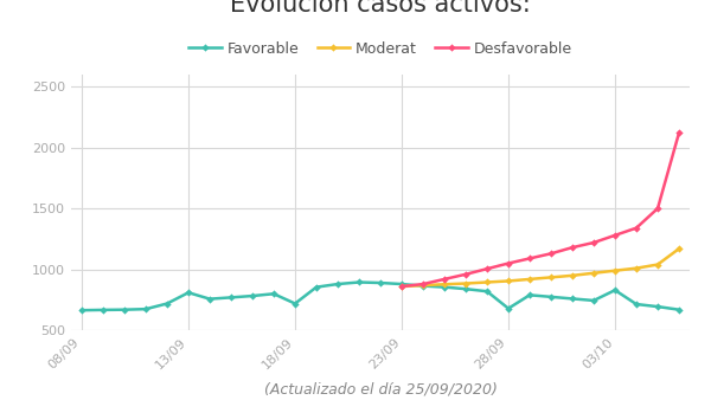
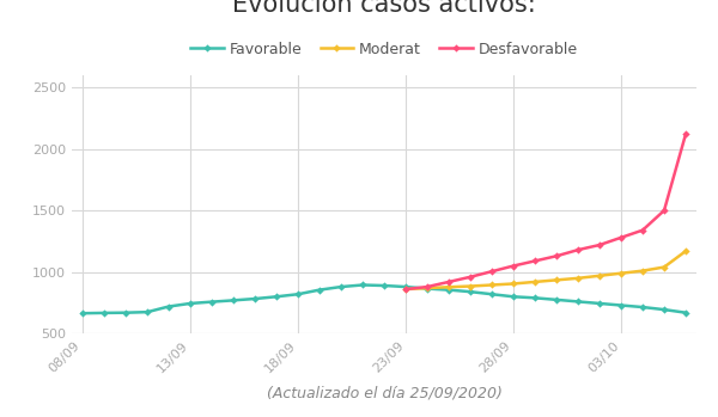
Favorable/13/09: 810 -> 740
Favorable/18/09: 720 -> 820
Favorable/28/09: 680 -> 800
Favorable/03/10: 830 -> 730
